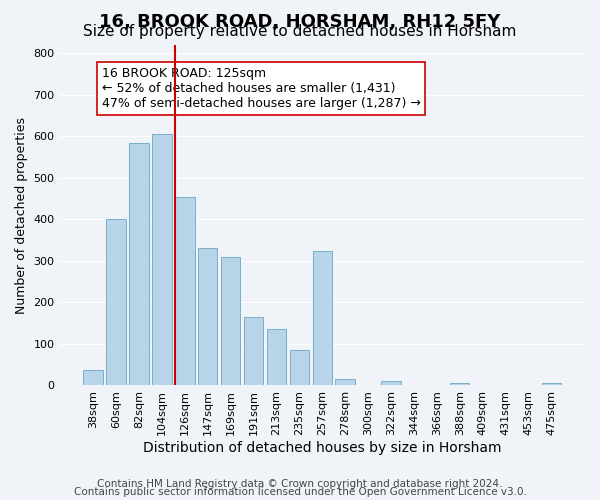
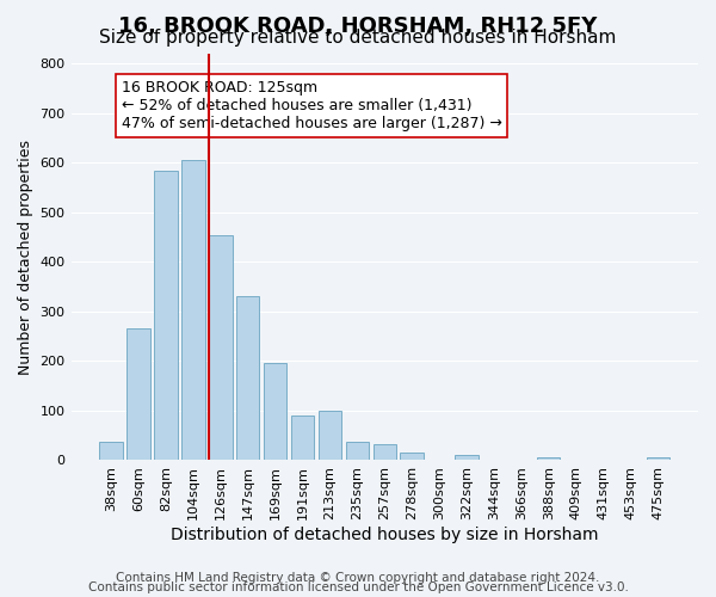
60sqm: 400 -> 265
169sqm: 310 -> 195
191sqm: 165 -> 90
213sqm: 135 -> 100
235sqm: 85 -> 38
257sqm: 325 -> 32
